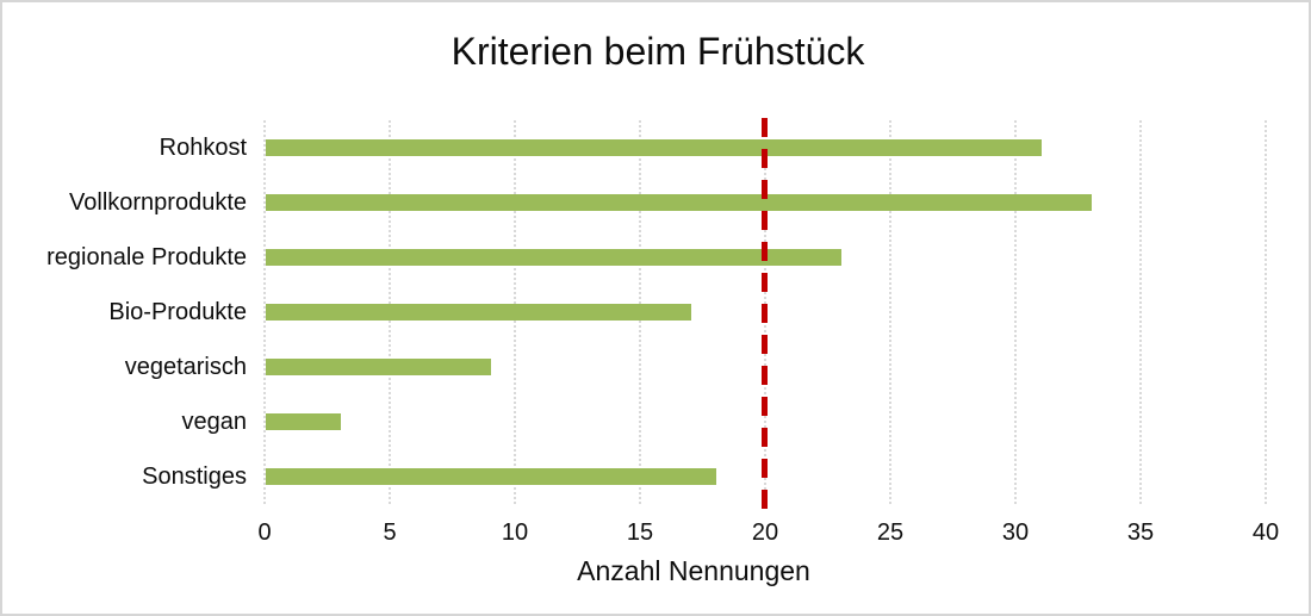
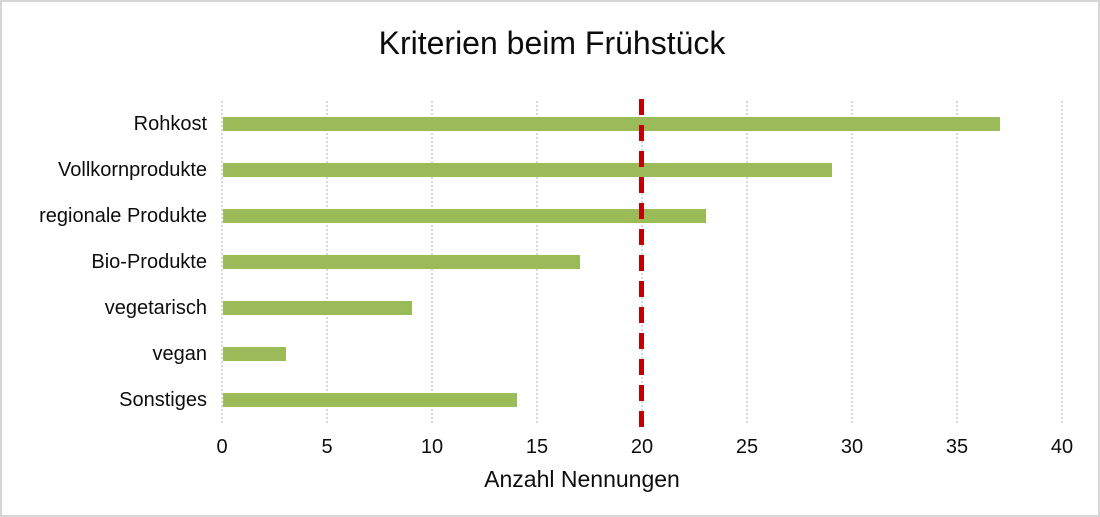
Rohkost: 31 -> 37
Vollkornprodukte: 33 -> 29
Sonstiges: 18 -> 14
